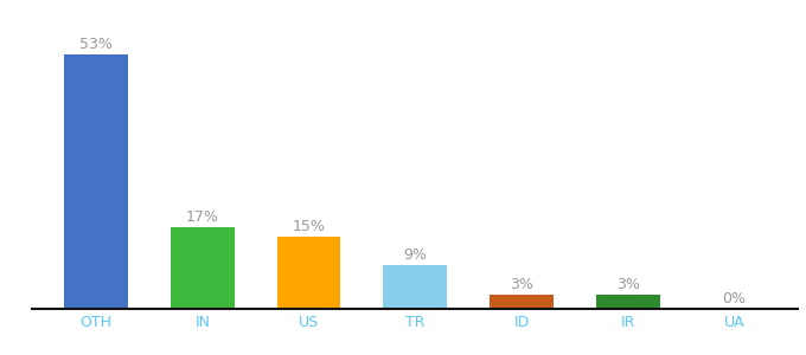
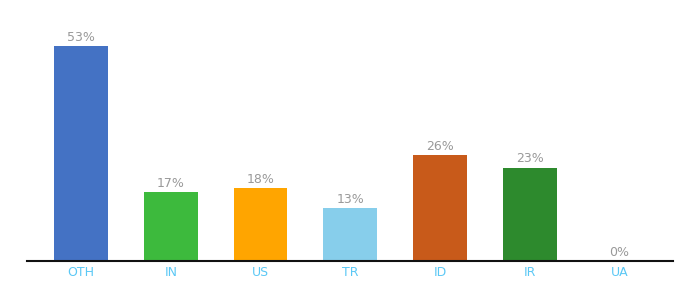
US: 15% -> 18%
TR: 9% -> 13%
ID: 3% -> 26%
IR: 3% -> 23%
